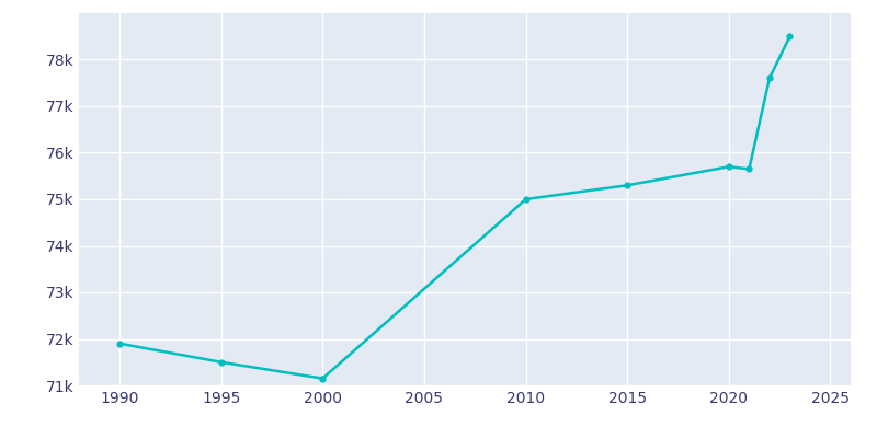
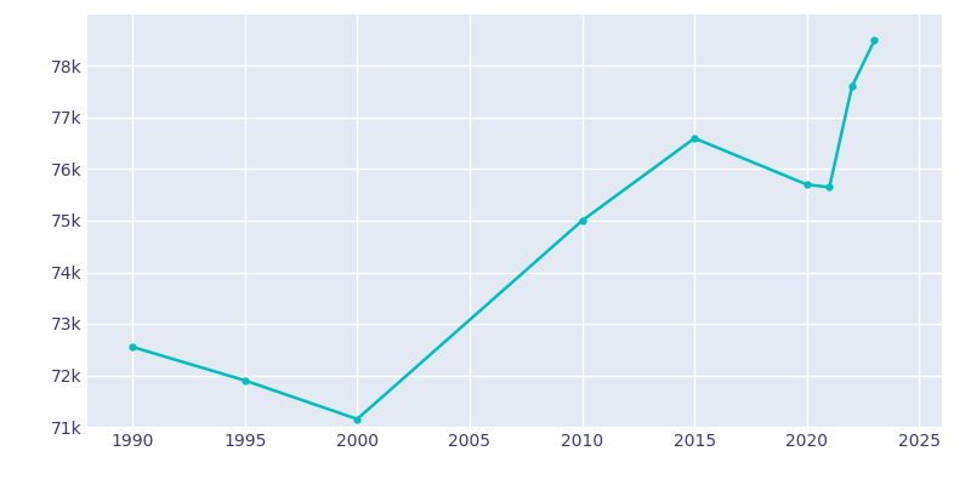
1990: 71.90k -> 72.55k
1995: 71.50k -> 71.90k
2015: 75.30k -> 76.60k
